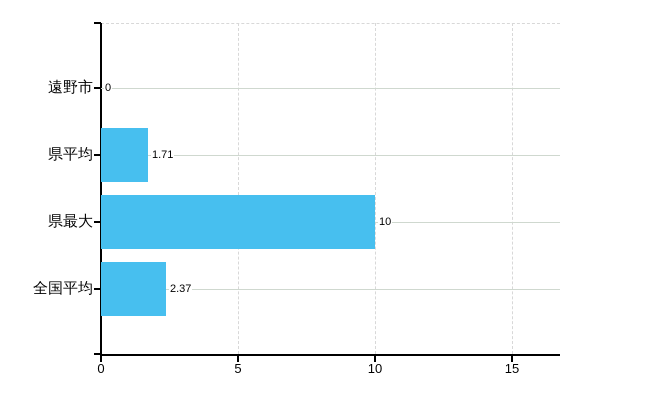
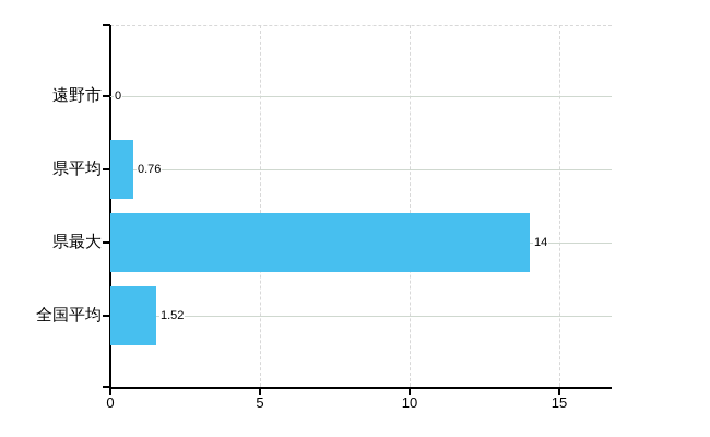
県平均: 1.71 -> 0.76
県最大: 10 -> 14
全国平均: 2.37 -> 1.52
